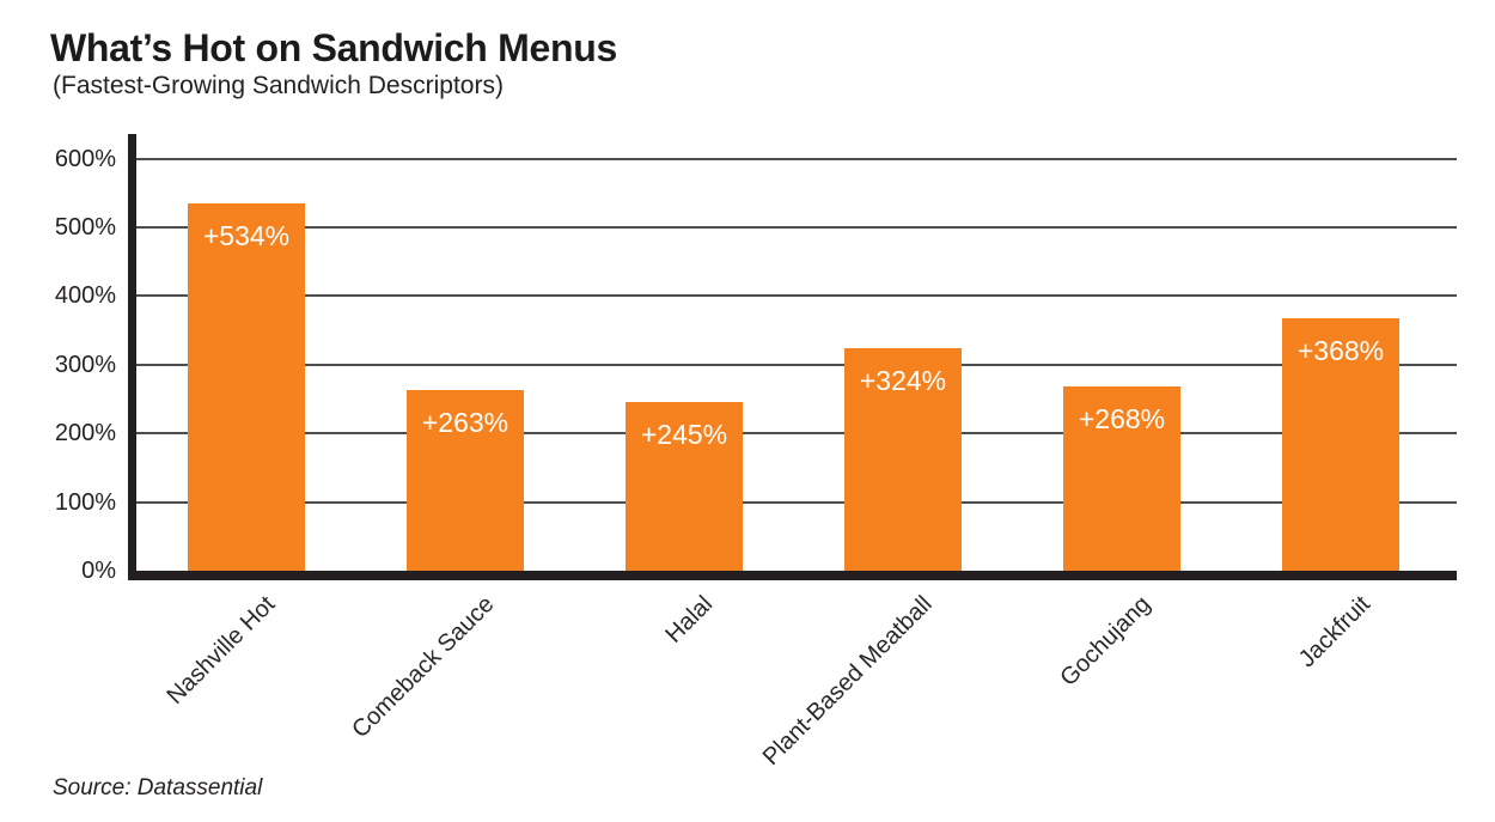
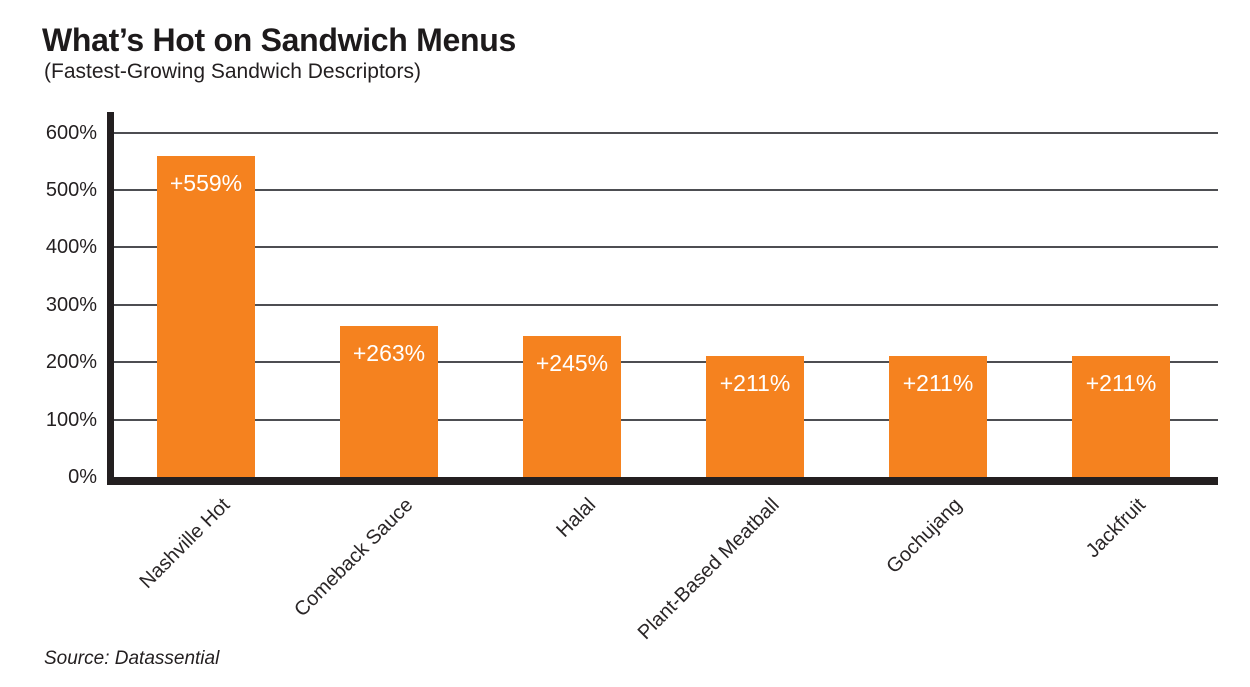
Nashville Hot: +534% -> +559%
Plant-Based Meatball: +324% -> +211%
Gochujang: +268% -> +211%
Jackfruit: +368% -> +211%
